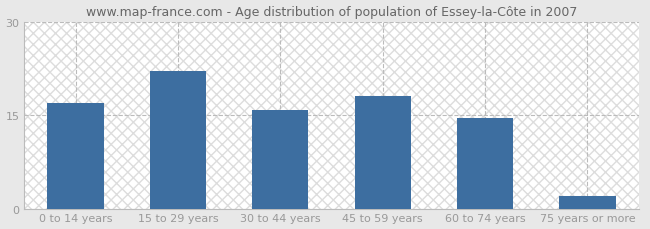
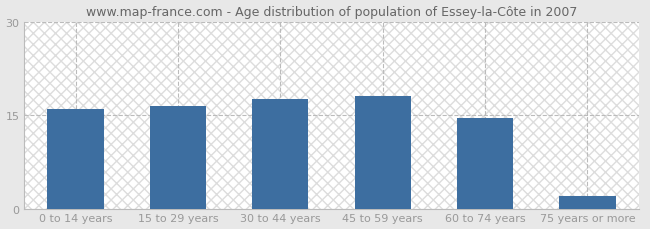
0 to 14 years: 17.0 -> 16.0
15 to 29 years: 22.0 -> 16.5
30 to 44 years: 15.8 -> 17.5
